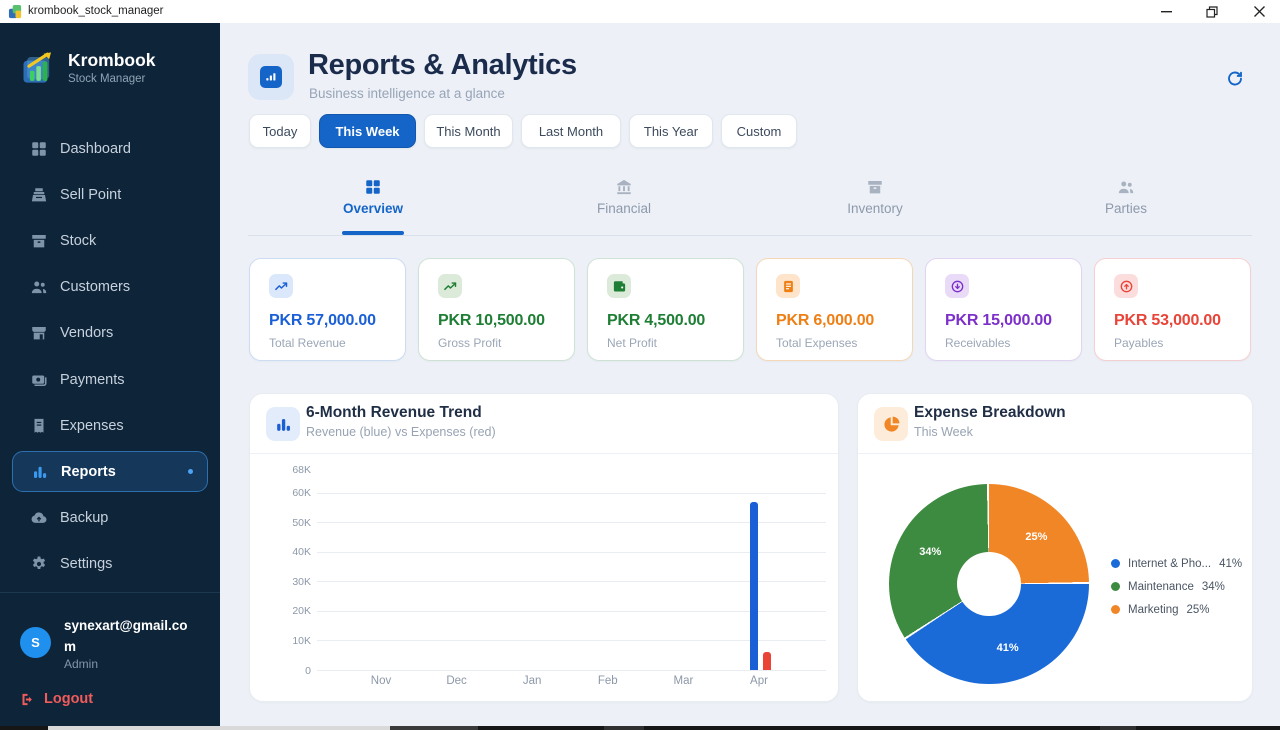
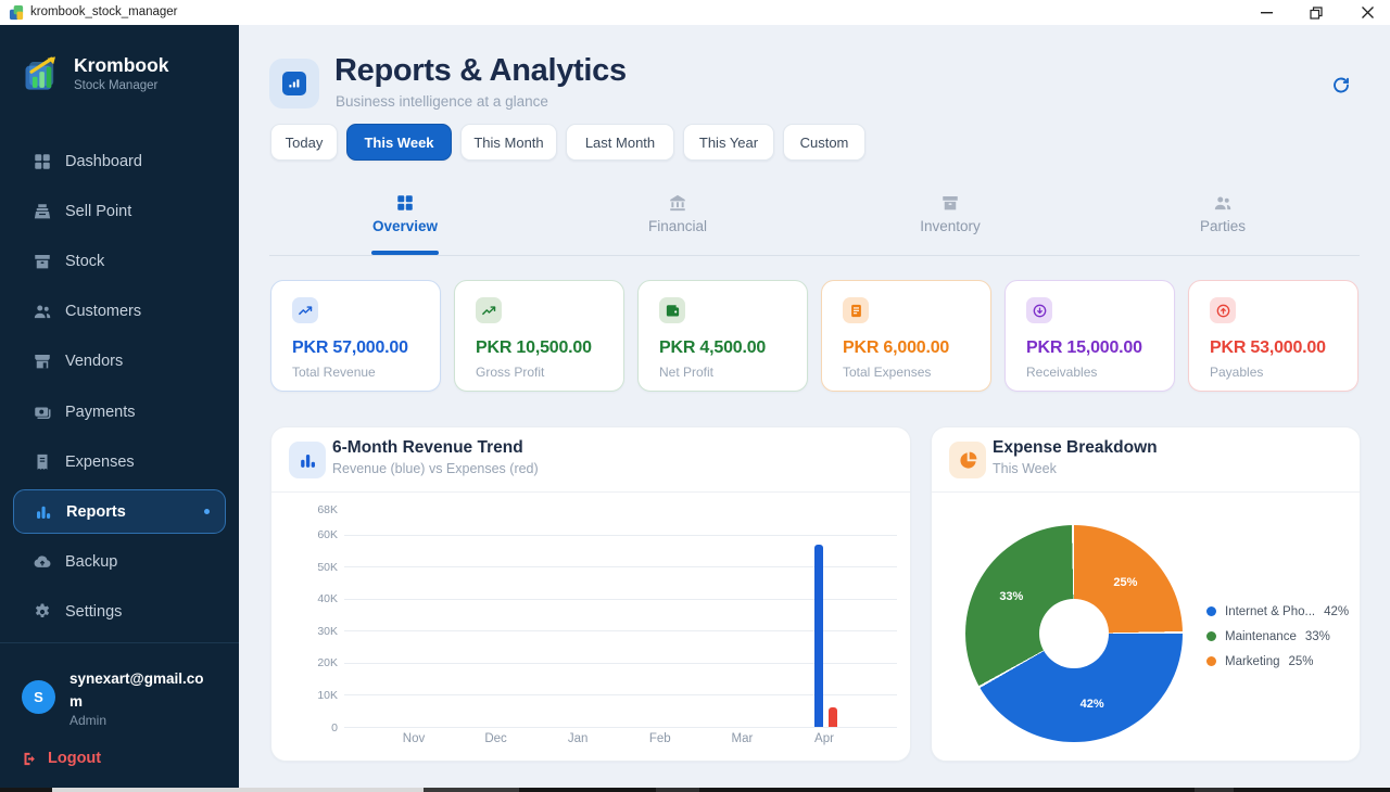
Expense Breakdown/Internet & Pho...: 41% -> 42%
Expense Breakdown/Maintenance: 34% -> 33%
